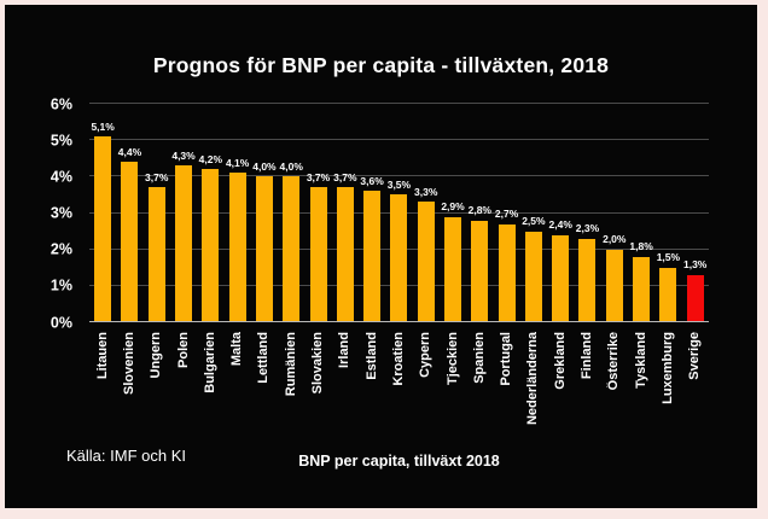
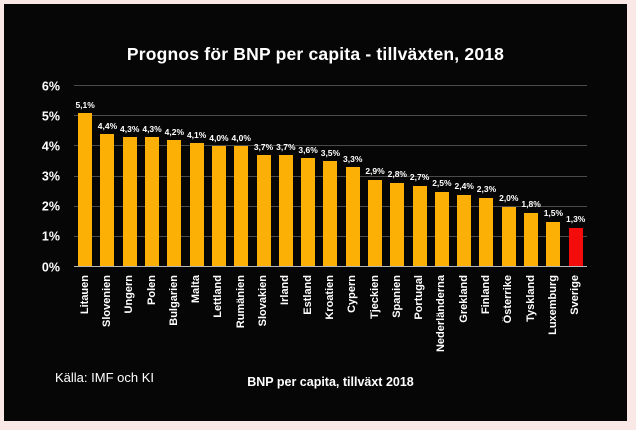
Ungern: 3,7% -> 4,3%
